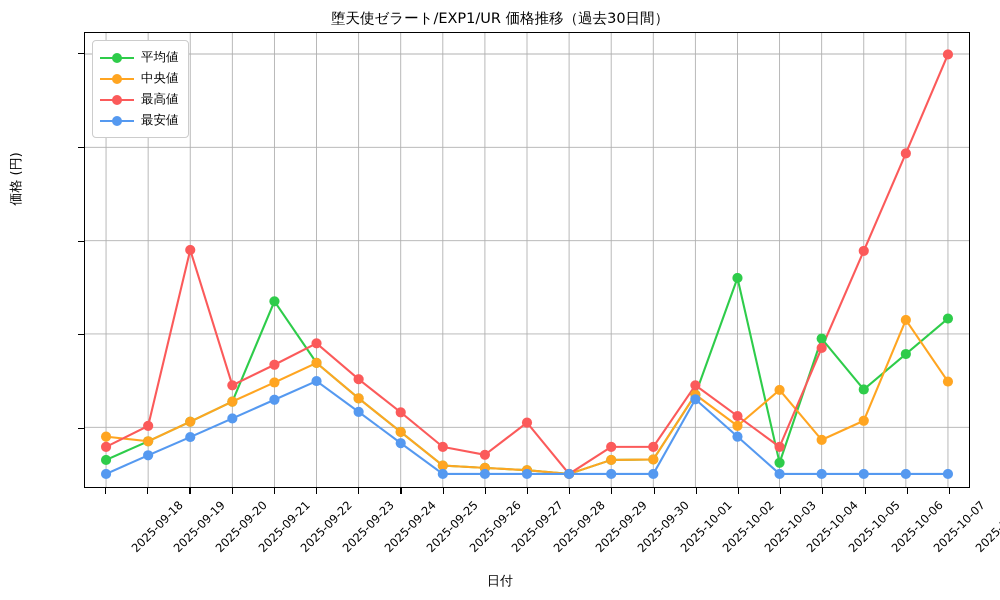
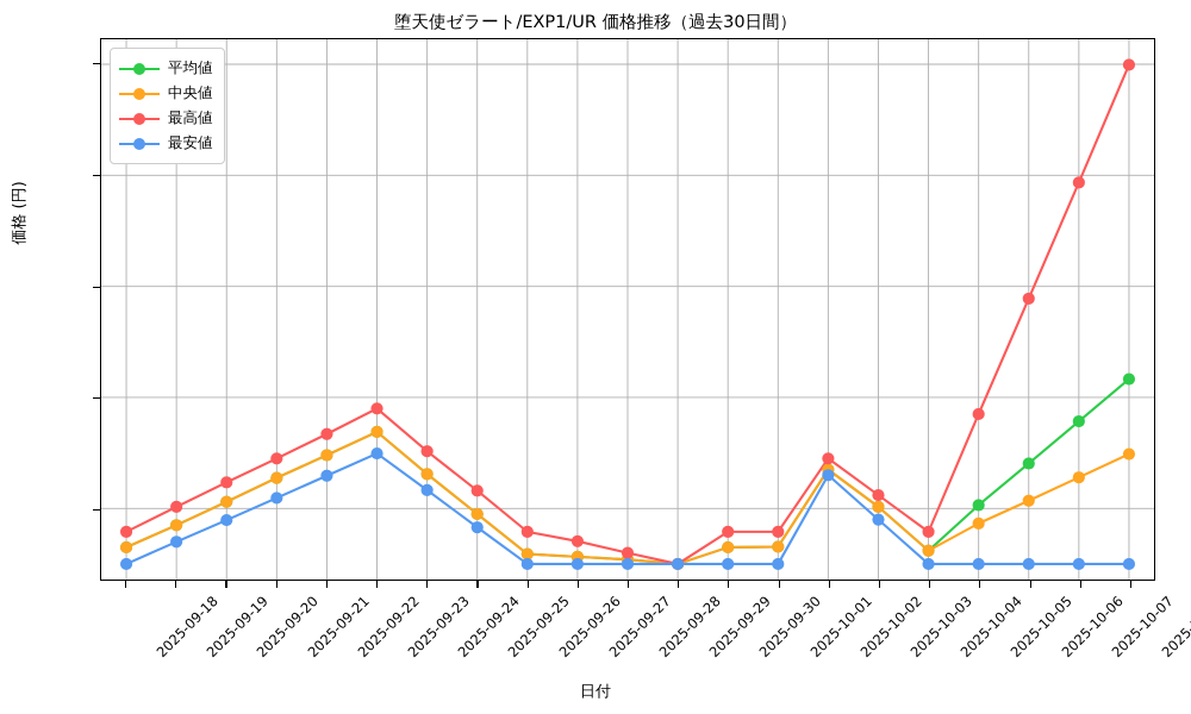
中央値/2025-09-18: 180 -> 130
最高値/2025-09-20: 580 -> 250
平均値/2025-09-22: 470 -> 300
最高値/2025-09-28: 210 -> 120
平均値/2025-10-03: 520 -> 200
中央値/2025-10-04: 280 -> 120
平均値/2025-10-05: 390 -> 210
中央値/2025-10-07: 430 -> 260
